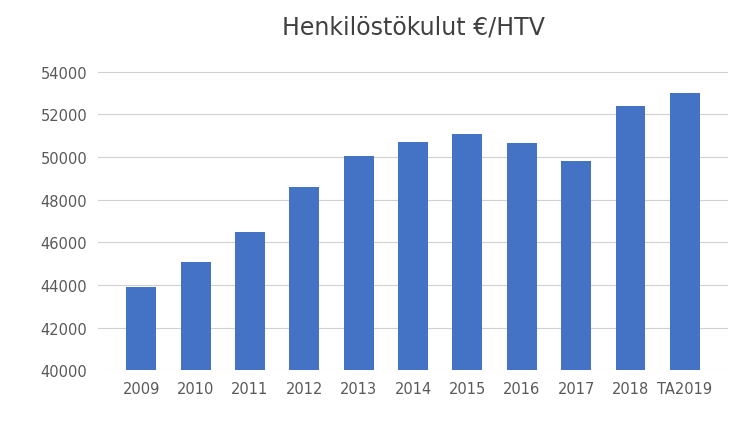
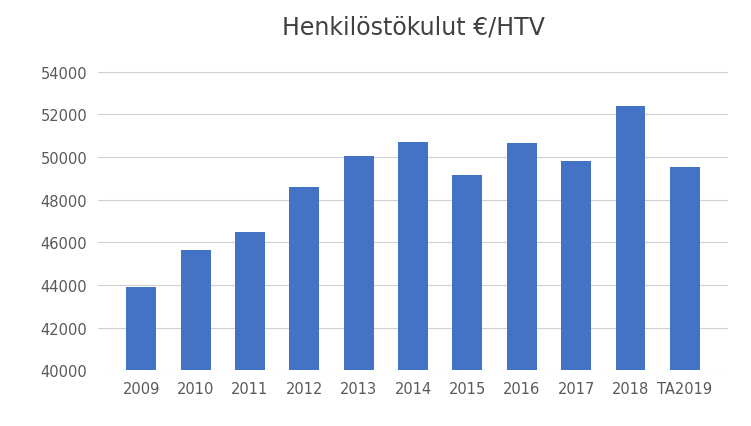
2010: 45100 -> 45650
2015: 51100 -> 49150
TA2019: 53000 -> 49550
